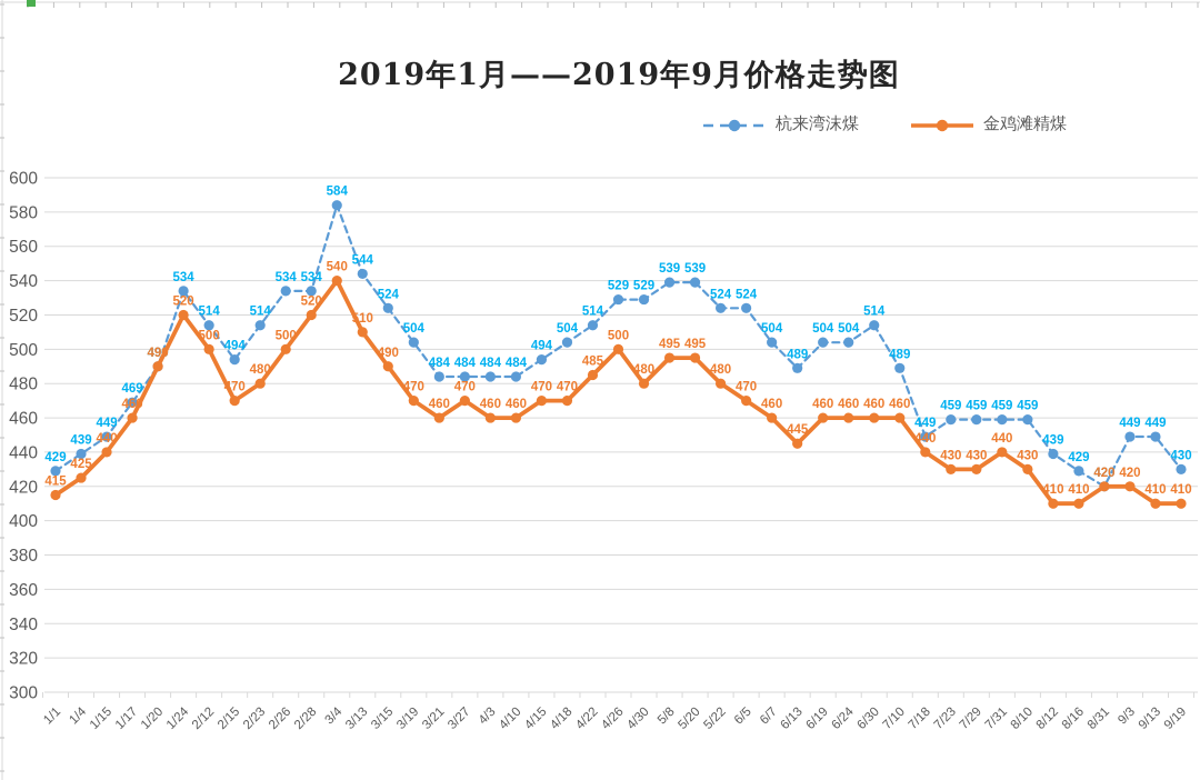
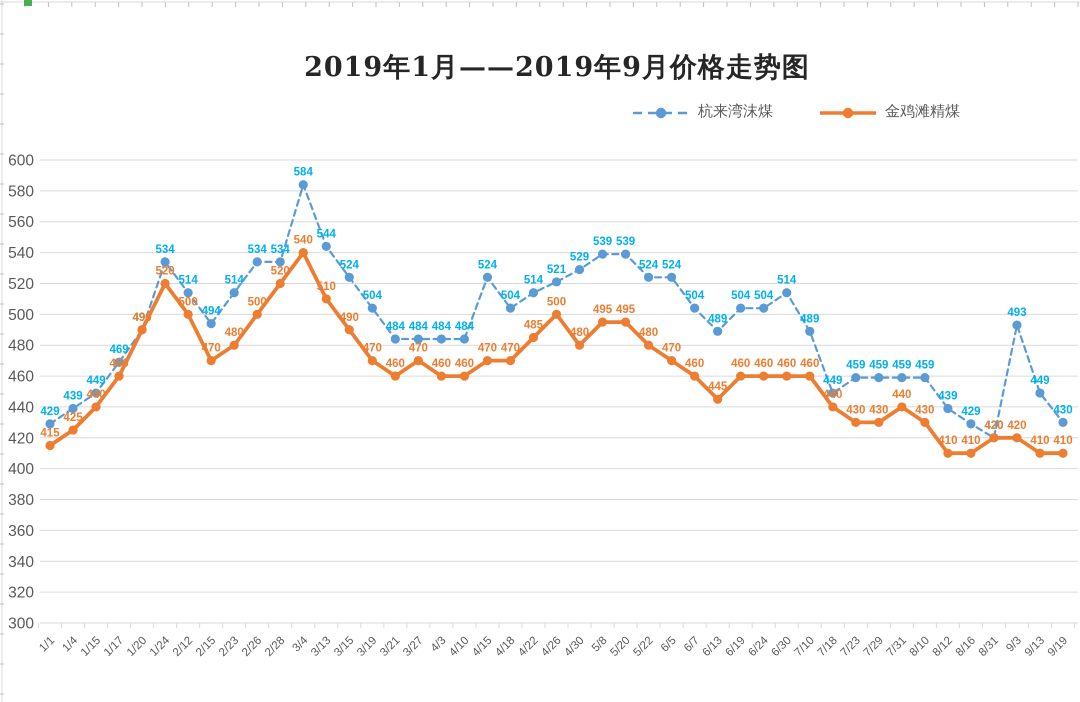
杭来湾沫煤/4/15: 494 -> 524
杭来湾沫煤/4/26: 529 -> 521
杭来湾沫煤/9/3: 449 -> 493
